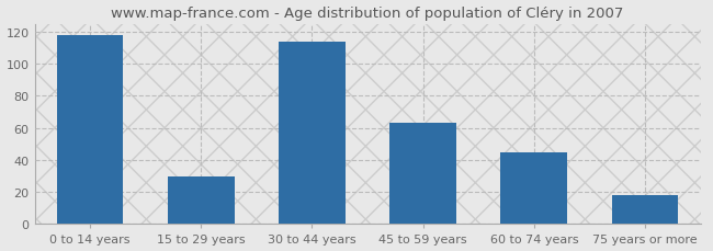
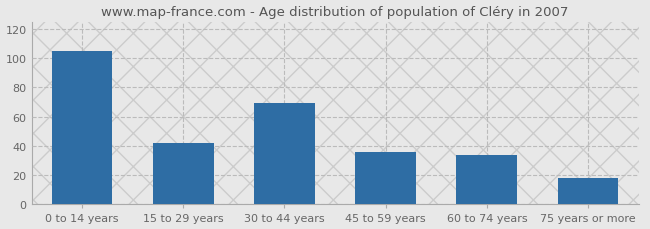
0 to 14 years: 118 -> 105
15 to 29 years: 30 -> 42
30 to 44 years: 114 -> 69
45 to 59 years: 63 -> 36
60 to 74 years: 45 -> 34
